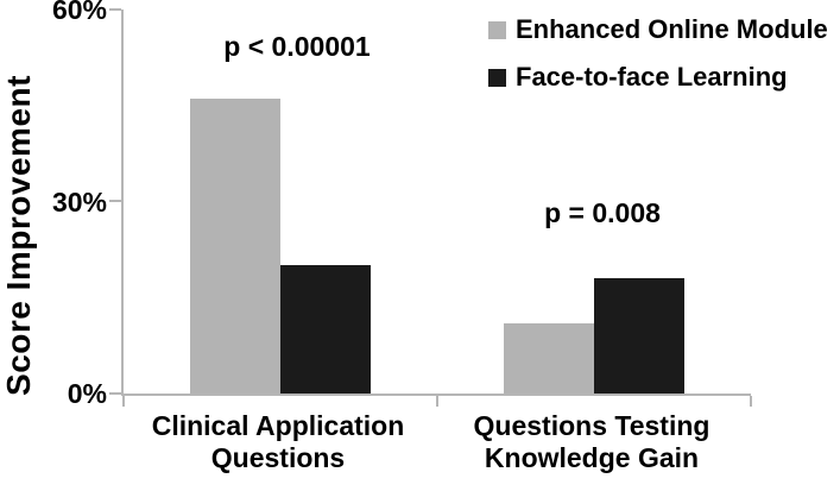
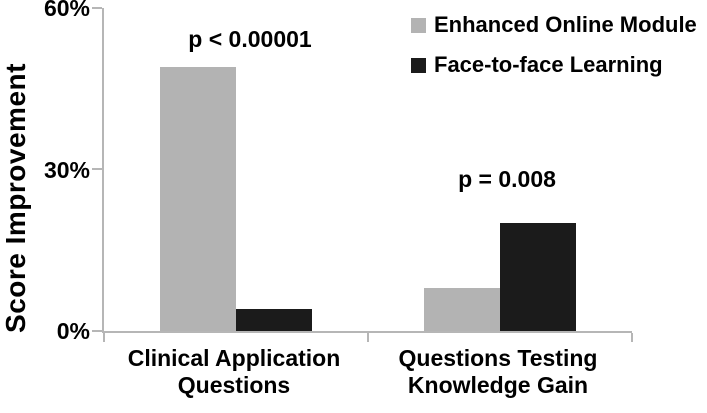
Enhanced Online Module/Clinical Application Questions: 46% -> 49%
Face-to-face Learning/Clinical Application Questions: 20% -> 4%
Enhanced Online Module/Questions Testing Knowledge Gain: 11% -> 8%
Face-to-face Learning/Questions Testing Knowledge Gain: 18% -> 20%
